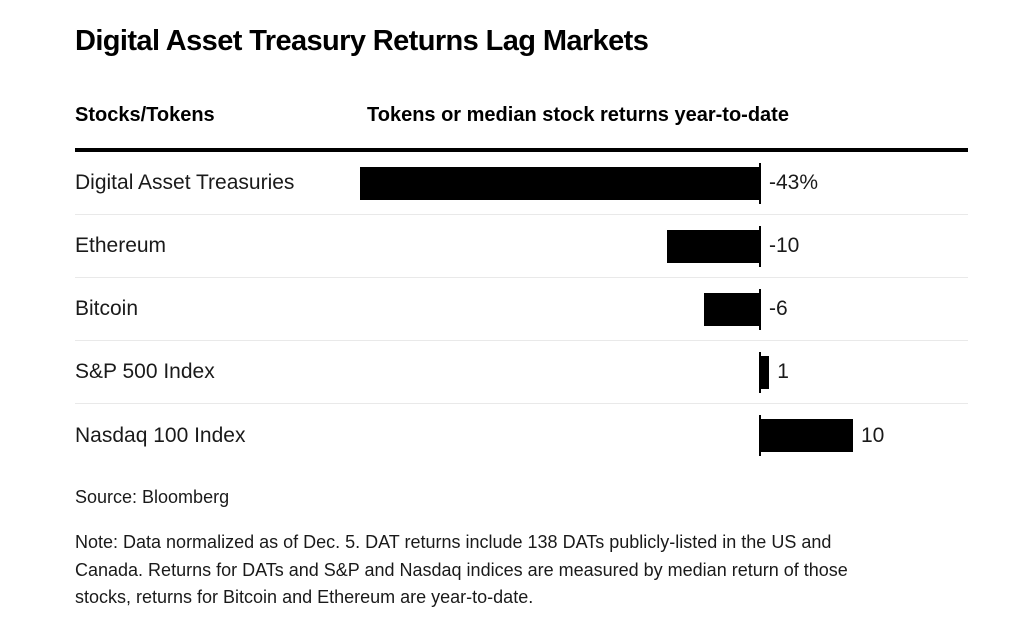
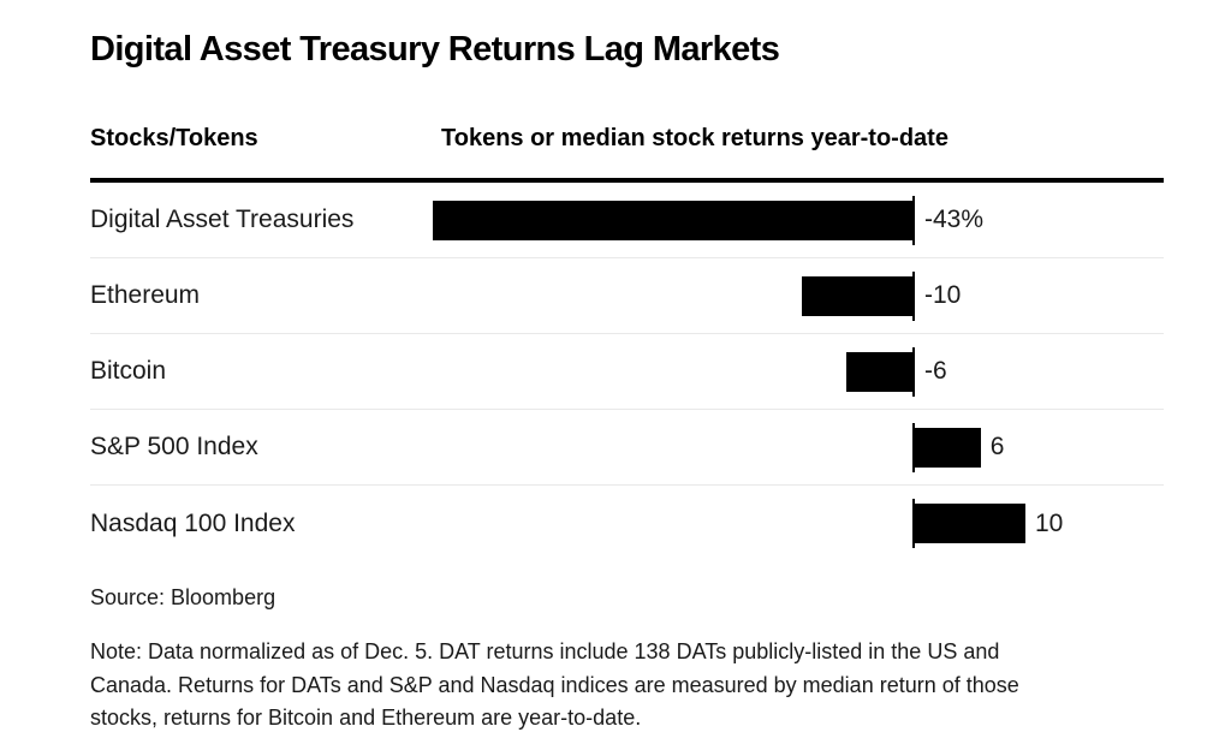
S&P 500 Index: 1 -> 6
